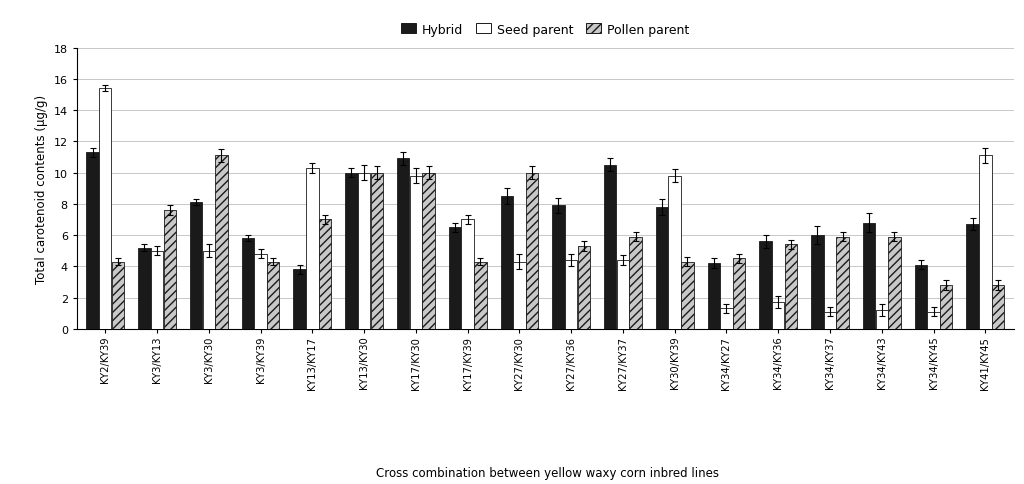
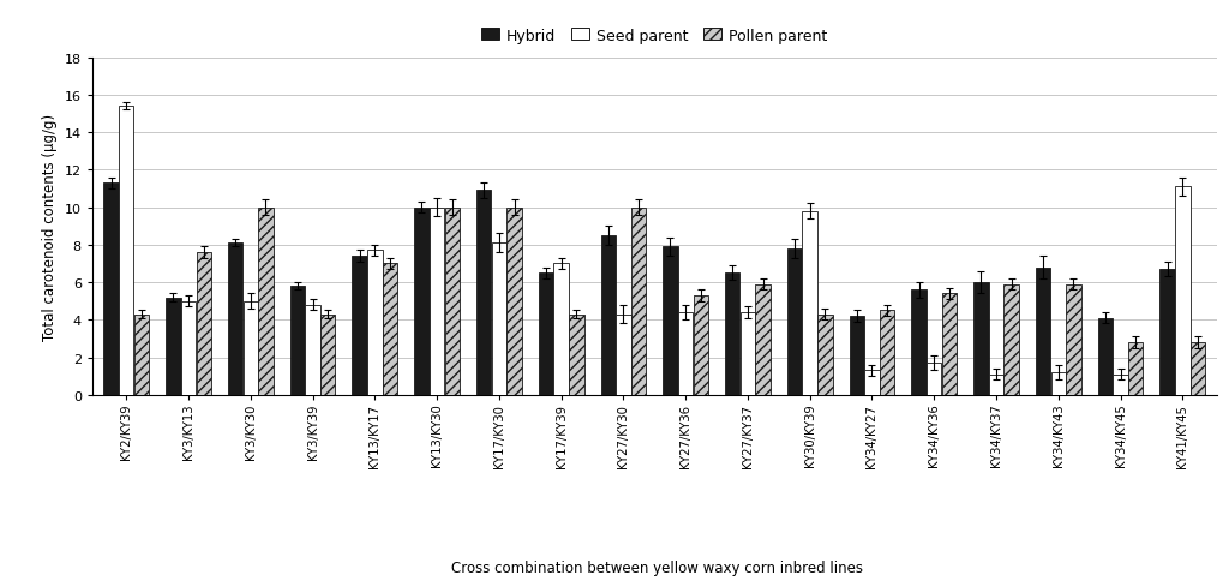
Pollen parent/KY3/KY30: 11.1 -> 10.0
Hybrid/KY13/KY17: 3.8 -> 7.4
Seed parent/KY13/KY17: 10.3 -> 7.7
Seed parent/KY17/KY30: 9.8 -> 8.1
Hybrid/KY27/KY37: 10.5 -> 6.5
